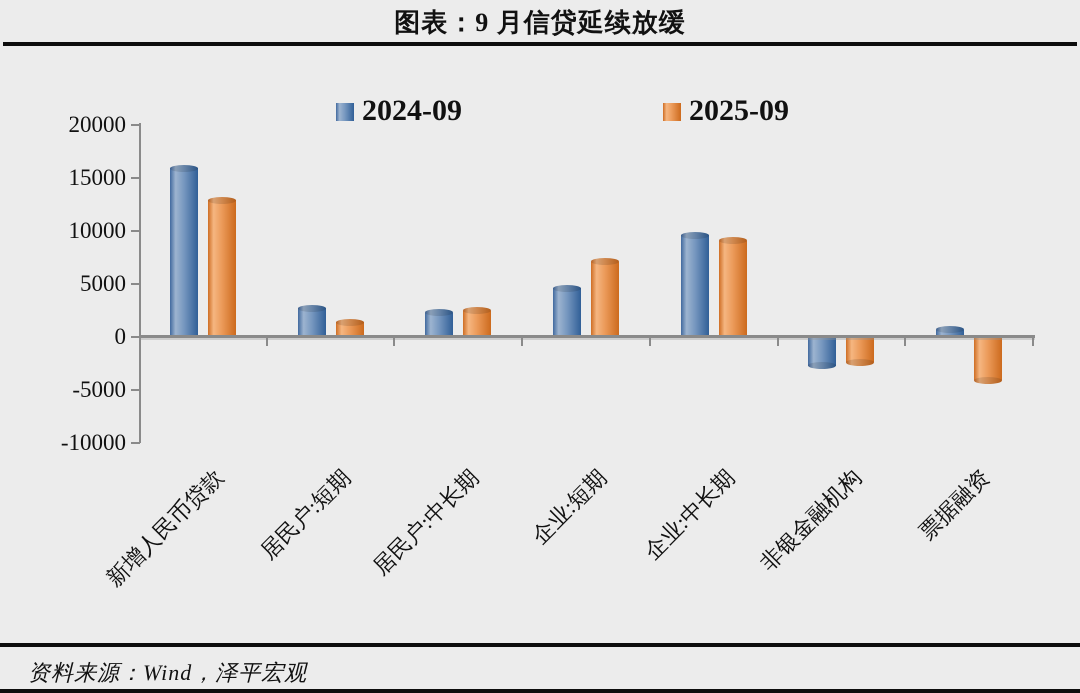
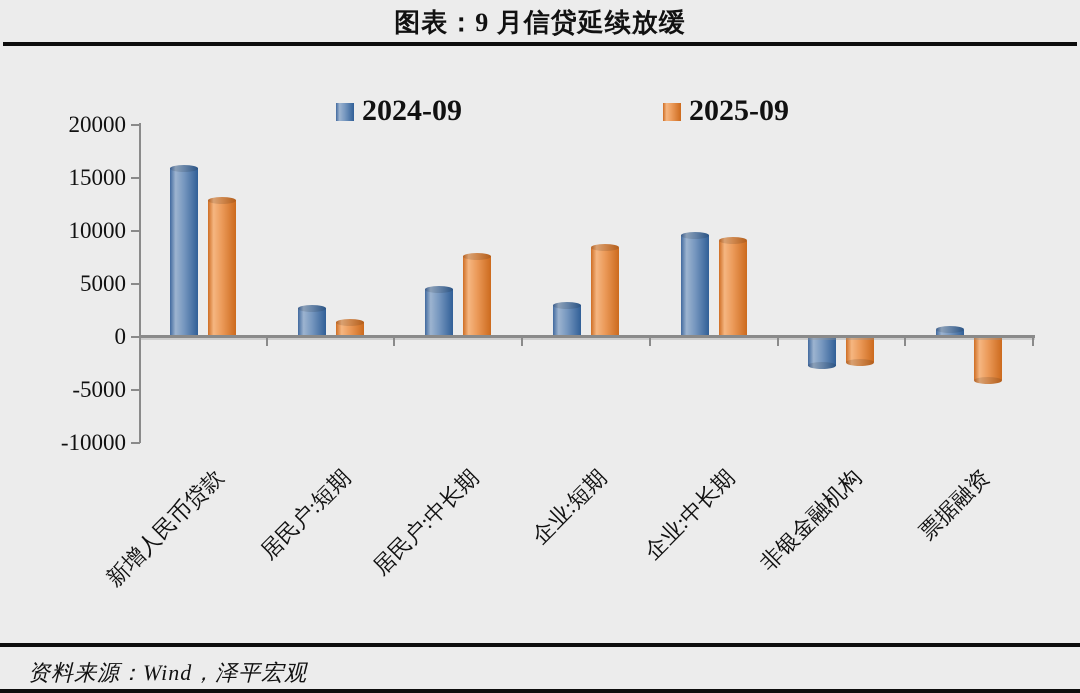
2024-09/居民户:中长期: 2300 -> 4500
2025-09/居民户:中长期: 2500 -> 7600
2024-09/企业:短期: 4600 -> 3000
2025-09/企业:短期: 7100 -> 8400
